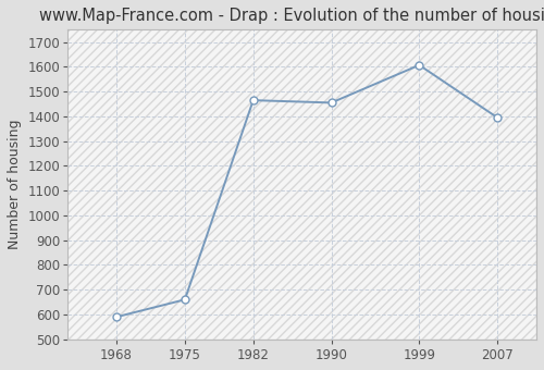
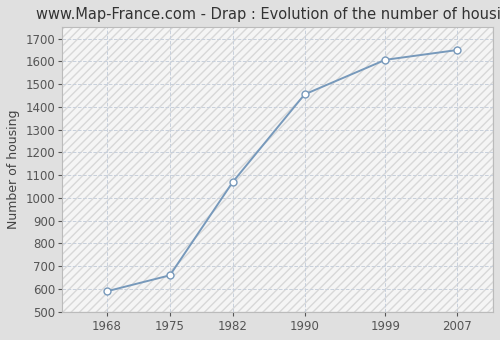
1982: 1465 -> 1070
2007: 1395 -> 1650
